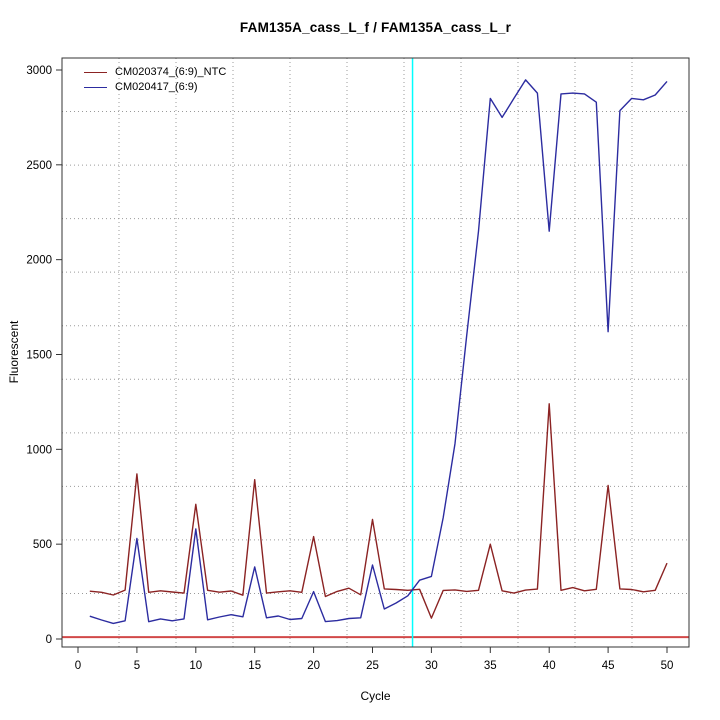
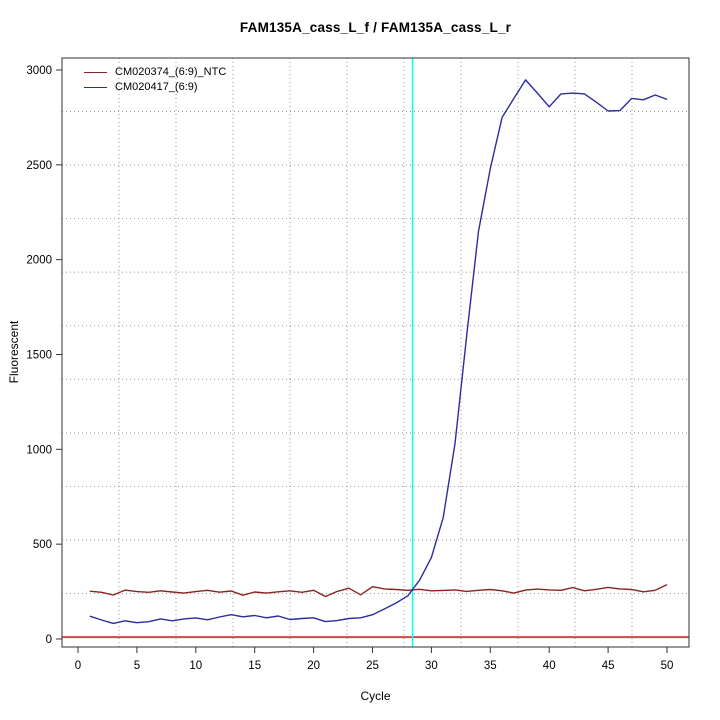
CM020374_(6:9)_NTC/5: 870 -> 250
CM020417_(6:9)/5: 530 -> 90
CM020374_(6:9)_NTC/10: 710 -> 250
CM020417_(6:9)/10: 580 -> 110
CM020374_(6:9)_NTC/15: 840 -> 250
CM020417_(6:9)/15: 380 -> 120
CM020374_(6:9)_NTC/20: 540 -> 260
CM020417_(6:9)/20: 250 -> 110
CM020374_(6:9)_NTC/25: 630 -> 280
CM020417_(6:9)/25: 390 -> 130
CM020374_(6:9)_NTC/30: 110 -> 250
CM020417_(6:9)/30: 330 -> 430
CM020374_(6:9)_NTC/35: 500 -> 260
CM020417_(6:9)/35: 2850 -> 2480
CM020374_(6:9)_NTC/40: 1240 -> 260
CM020417_(6:9)/40: 2150 -> 2810
CM020374_(6:9)_NTC/45: 810 -> 270
CM020417_(6:9)/45: 1620 -> 2780
CM020374_(6:9)_NTC/50: 400 -> 290
CM020417_(6:9)/50: 2940 -> 2840
